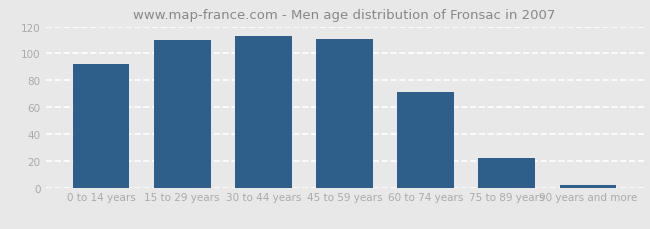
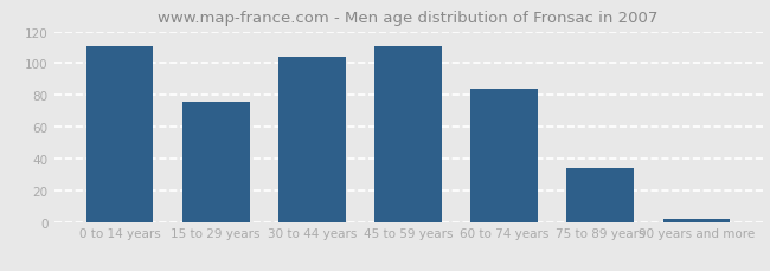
0 to 14 years: 92 -> 111
15 to 29 years: 110 -> 76
30 to 44 years: 113 -> 104
60 to 74 years: 71 -> 84
75 to 89 years: 22 -> 34
